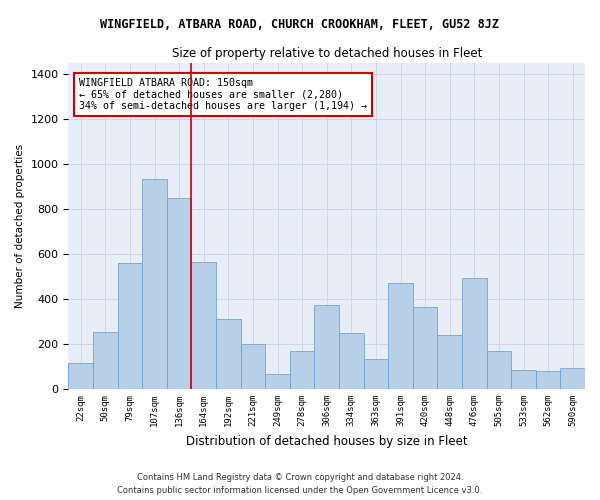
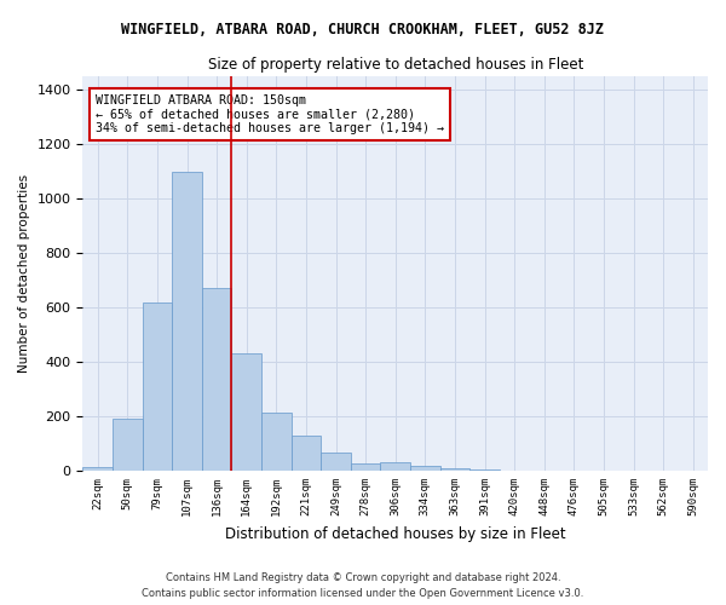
22sqm: 115 -> 15
50sqm: 255 -> 190
79sqm: 560 -> 620
107sqm: 935 -> 1100
136sqm: 850 -> 670
164sqm: 565 -> 430
192sqm: 310 -> 215
221sqm: 200 -> 130
278sqm: 170 -> 25
306sqm: 375 -> 30
334sqm: 250 -> 18
363sqm: 135 -> 10
391sqm: 470 -> 5
420sqm: 365 -> 2
448sqm: 240 -> 2
476sqm: 495 -> 2
505sqm: 170 -> 2
533sqm: 85 -> 2
562sqm: 80 -> 2
590sqm: 95 -> 2
